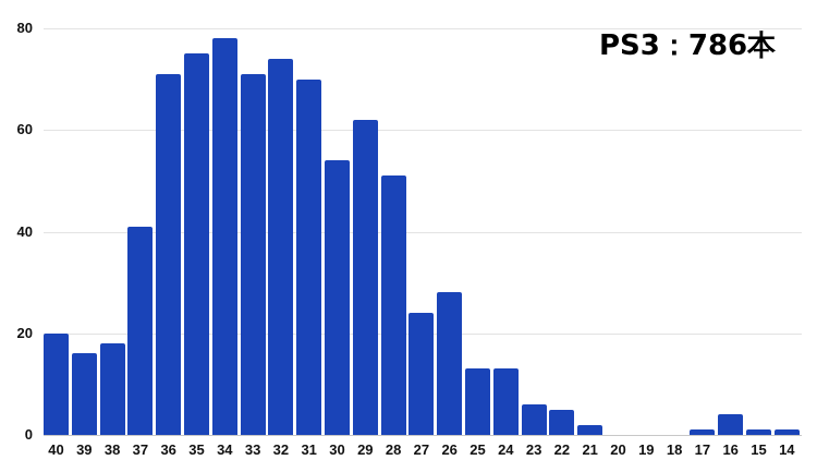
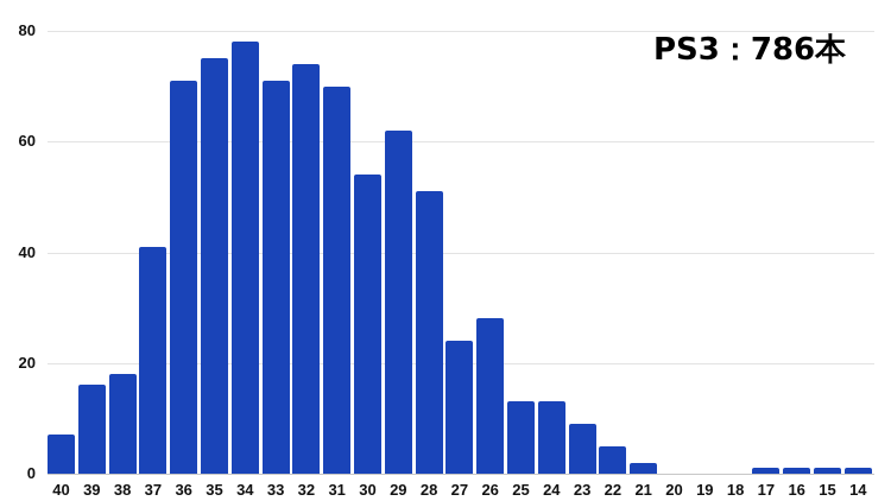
40: 20 -> 7
23: 6 -> 9
16: 4 -> 1
